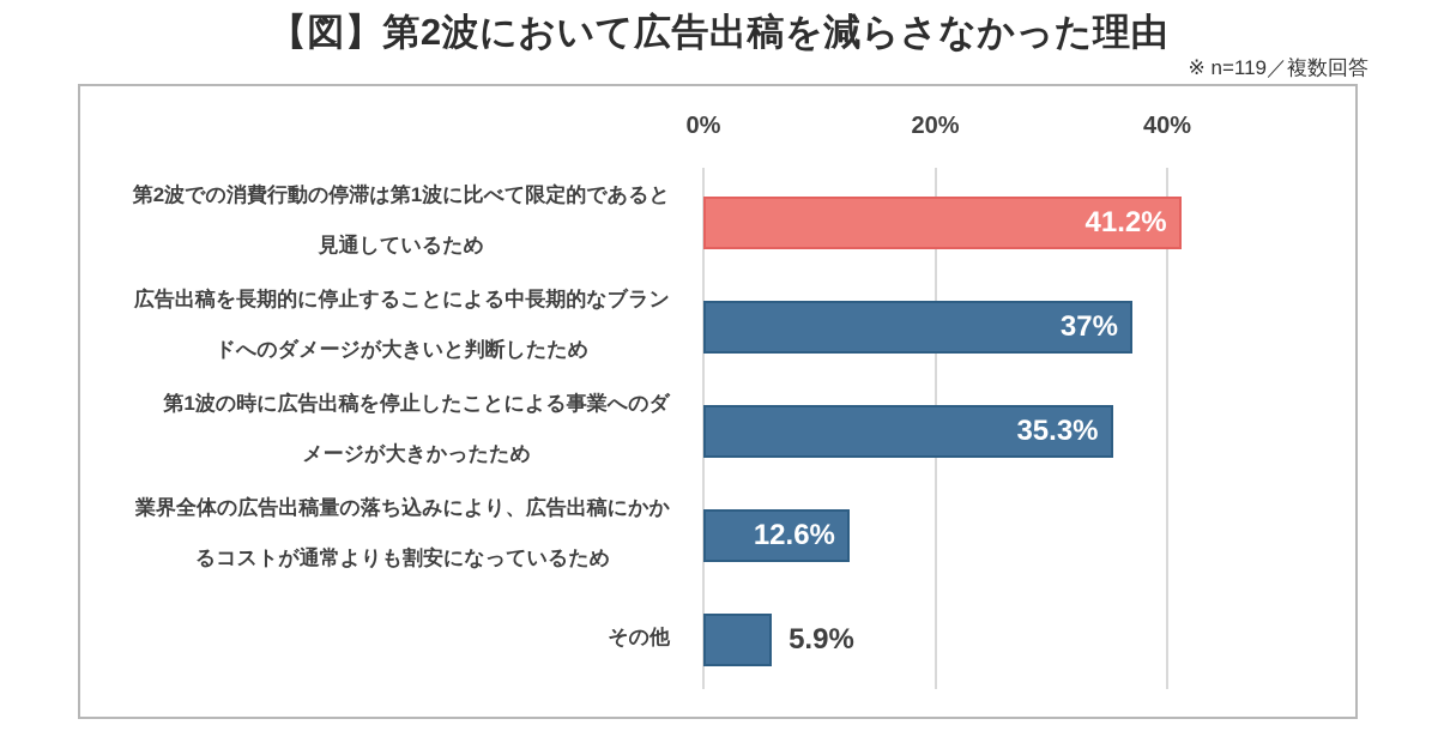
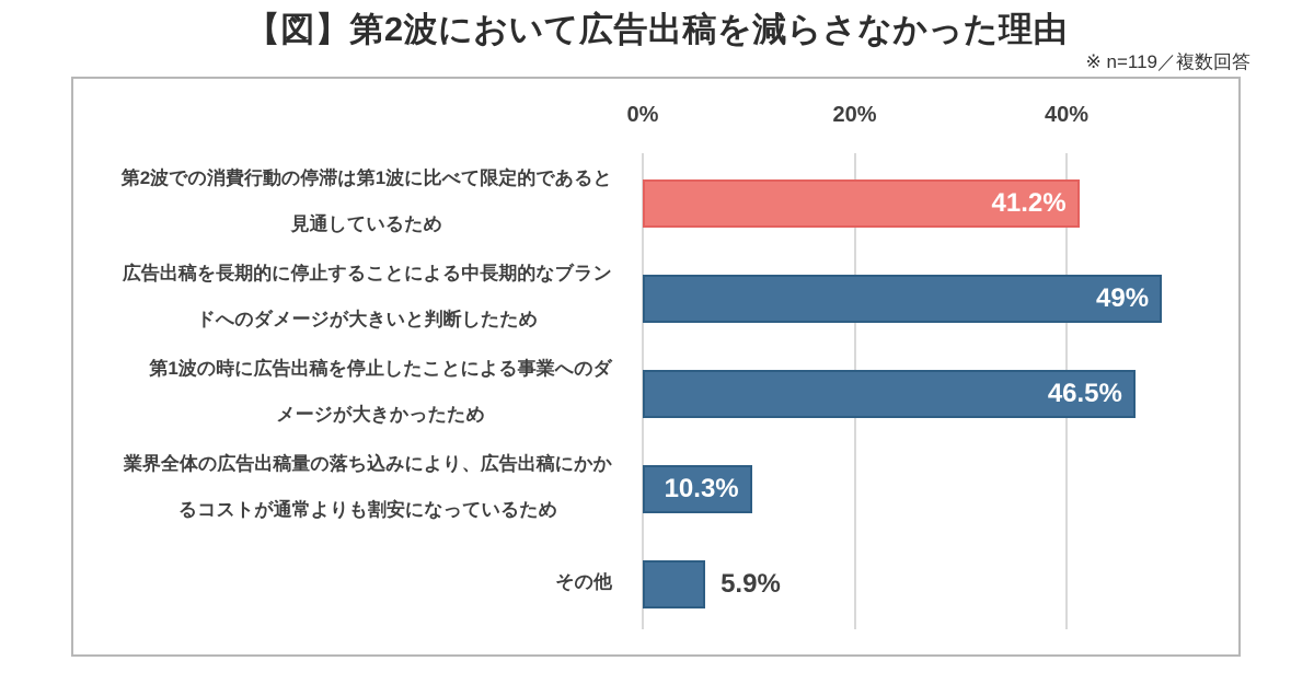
広告出稿を長期的に停止することによる中長期的なブラン ドへのダメージが大きいと判断したため: 37% -> 49%
第1波の時に広告出稿を停止したことによる事業へのダ メージが大きかったため: 35.3% -> 46.5%
業界全体の広告出稿量の落ち込みにより、広告出稿にかか るコストが通常よりも割安になっているため: 12.6% -> 10.3%
